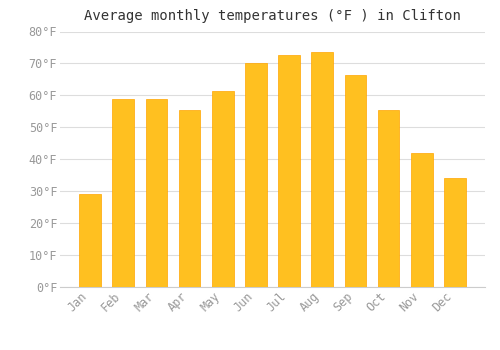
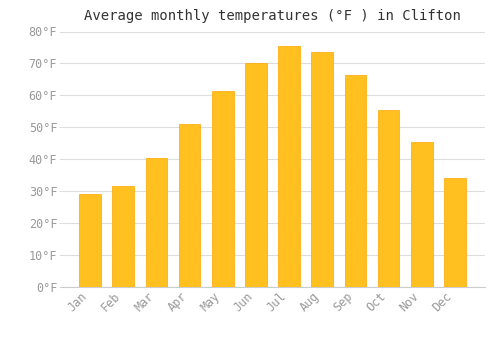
Feb: 59.0°F -> 31.5°F
Mar: 59.0°F -> 40.5°F
Apr: 55.5°F -> 51.0°F
Jul: 72.5°F -> 75.5°F
Nov: 42.0°F -> 45.5°F
